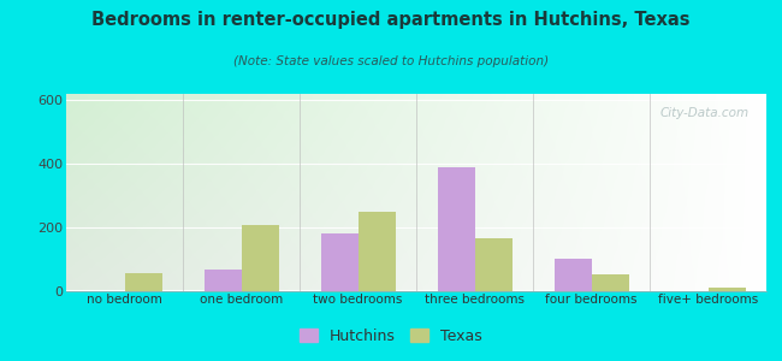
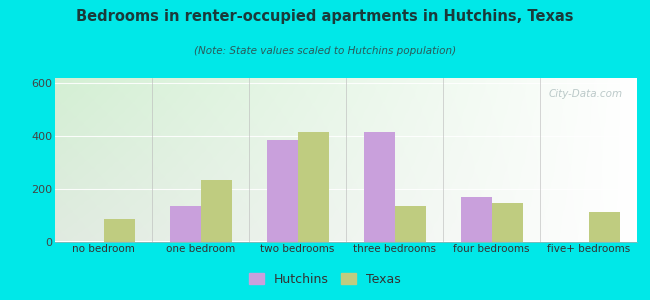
Texas/no bedroom: 55 -> 85
Hutchins/one bedroom: 65 -> 135
Texas/one bedroom: 205 -> 235
Hutchins/two bedrooms: 180 -> 385
Texas/two bedrooms: 250 -> 415
Hutchins/three bedrooms: 390 -> 415
Texas/three bedrooms: 165 -> 135
Hutchins/four bedrooms: 100 -> 170
Texas/four bedrooms: 50 -> 145
Texas/five+ bedrooms: 10 -> 110
